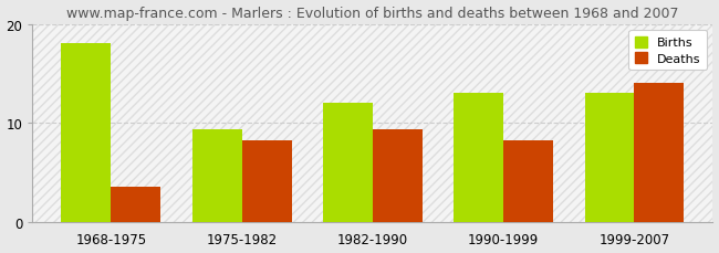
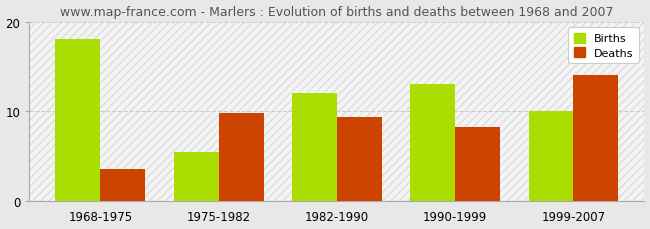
Births/1975-1982: 9.3 -> 5.4
Deaths/1975-1982: 8.2 -> 9.8
Births/1999-2007: 13.0 -> 10.0
